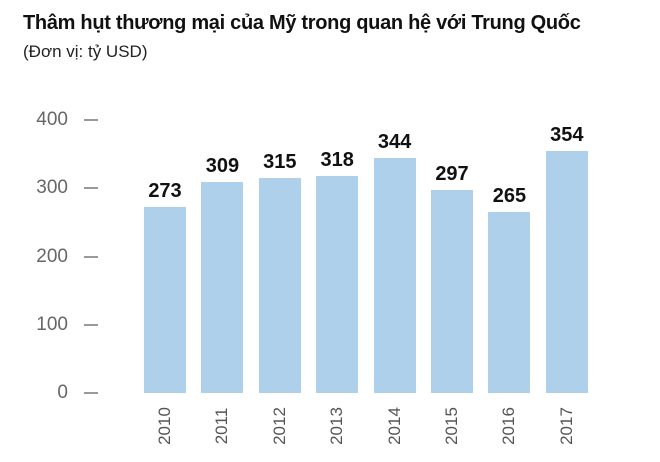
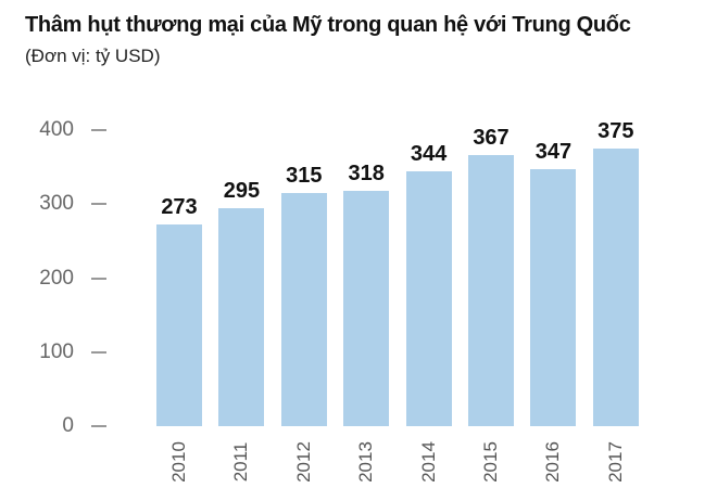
2011: 309 -> 295
2015: 297 -> 367
2016: 265 -> 347
2017: 354 -> 375
